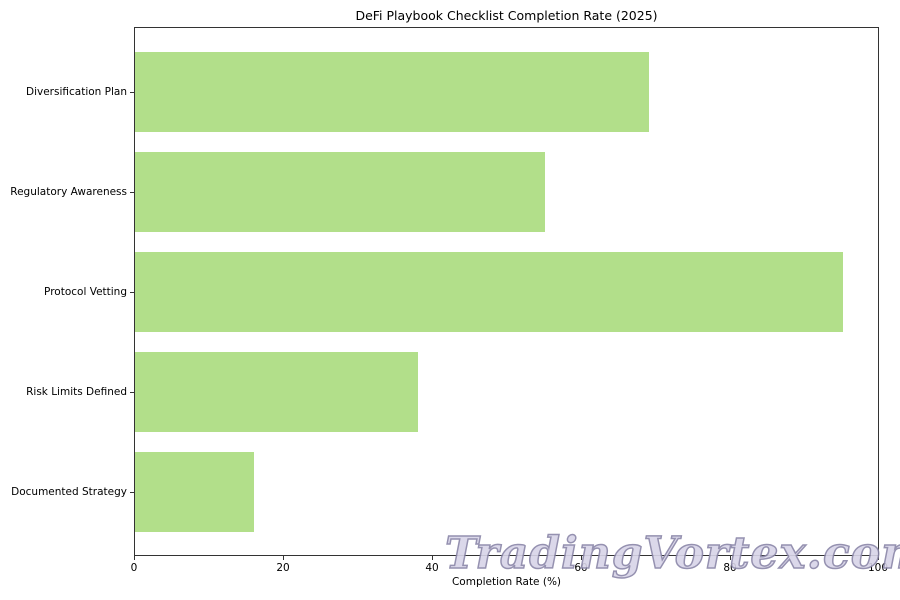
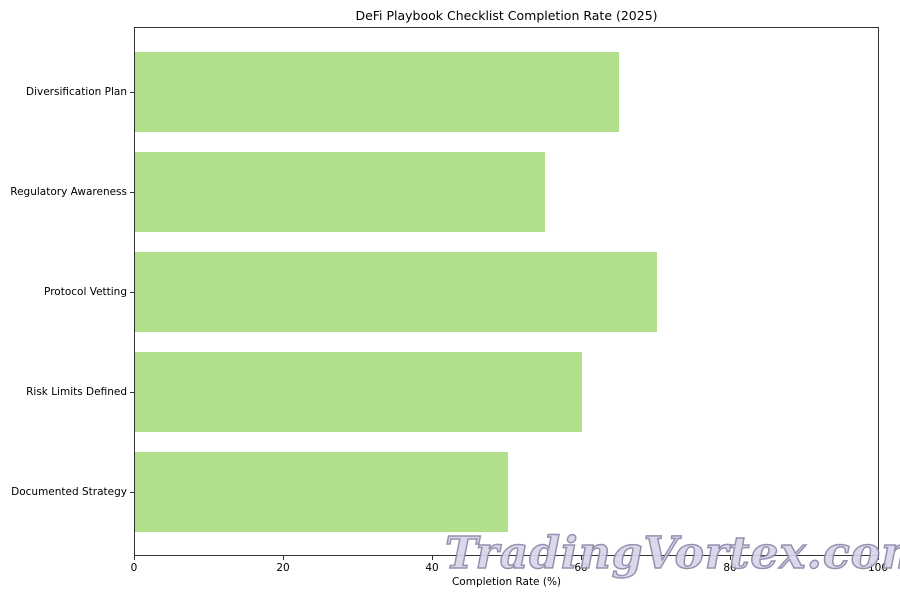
Diversification Plan: 69 -> 65
Protocol Vetting: 95 -> 70
Risk Limits Defined: 38 -> 60
Documented Strategy: 16 -> 50
